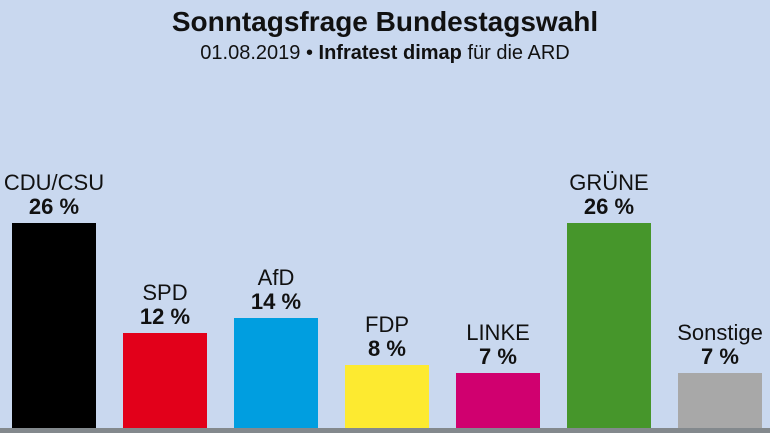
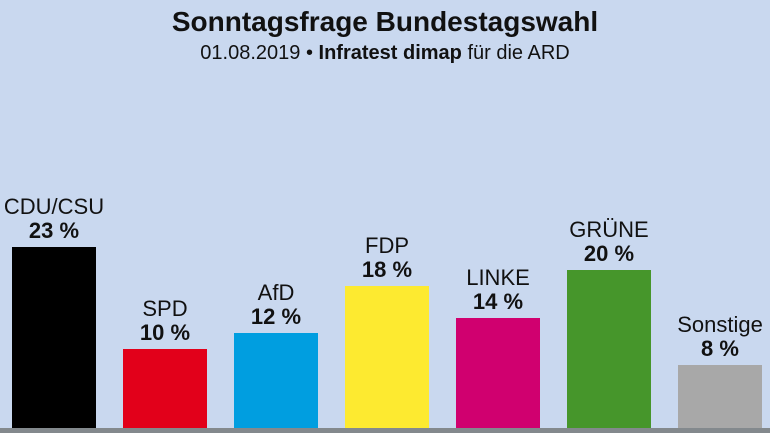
CDU/CSU: 26 -> 23
SPD: 12 -> 10
AfD: 14 -> 12
FDP: 8 -> 18
LINKE: 7 -> 14
GRÜNE: 26 -> 20
Sonstige: 7 -> 8
